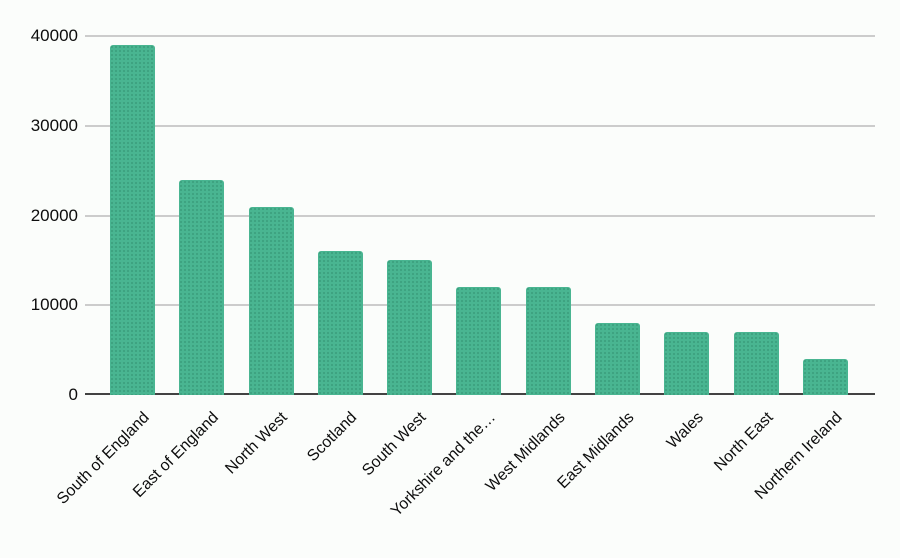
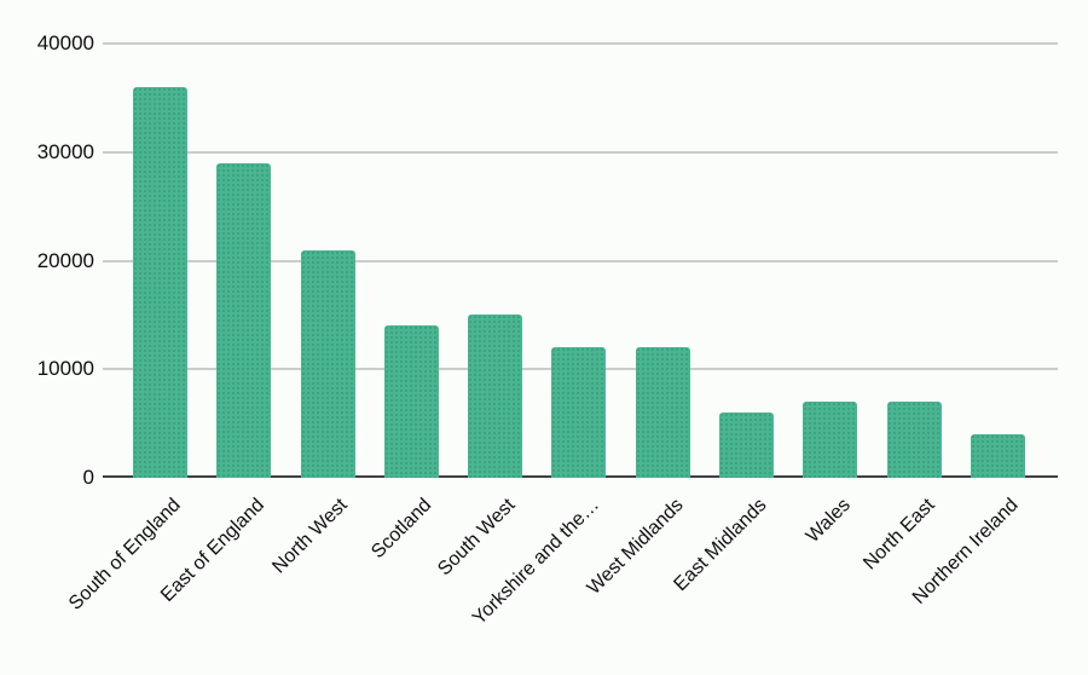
South of England: 39000 -> 36000
East of England: 24000 -> 29000
Scotland: 16000 -> 14000
East Midlands: 8000 -> 6000
